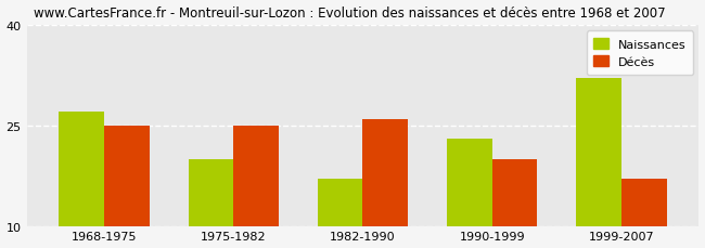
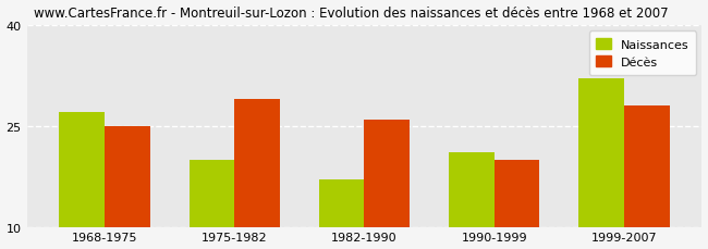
Décès/1975-1982: 25 -> 29
Naissances/1990-1999: 23 -> 21
Décès/1999-2007: 17 -> 28
